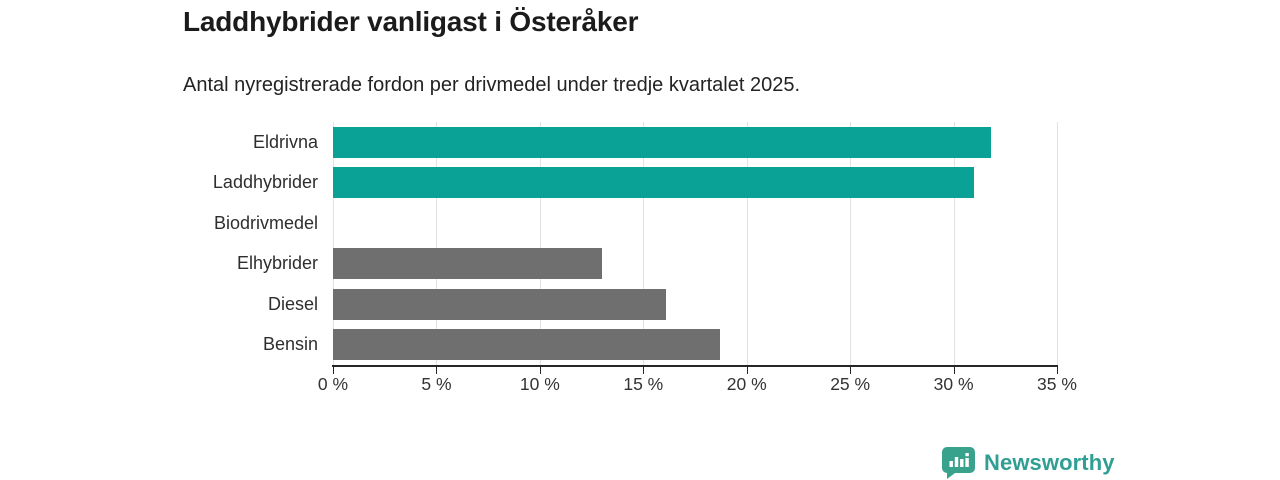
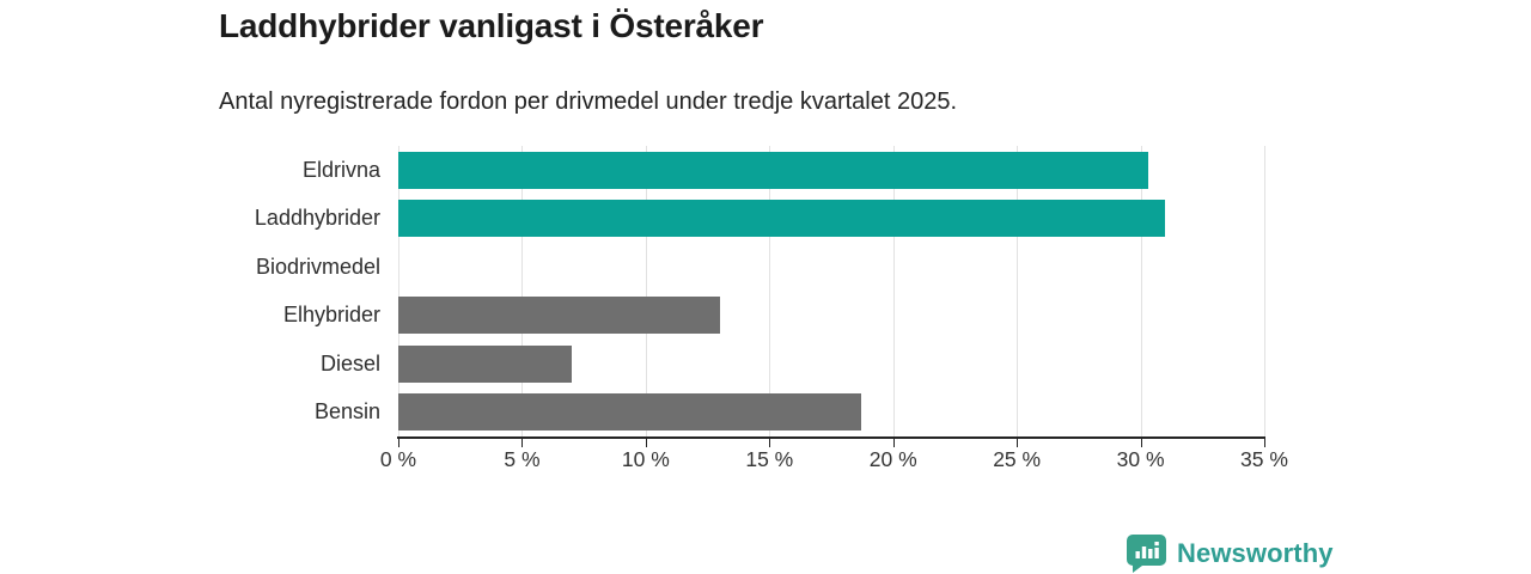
Eldrivna: 31.8% -> 30.3%
Diesel: 16.1% -> 7.0%
